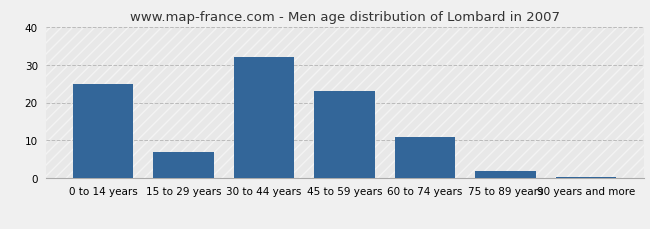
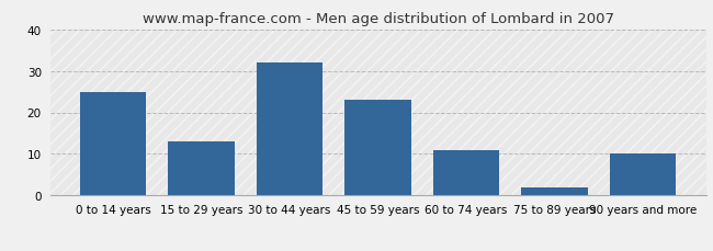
15 to 29 years: 7.0 -> 13.0
90 years and more: 0.3 -> 10.0
